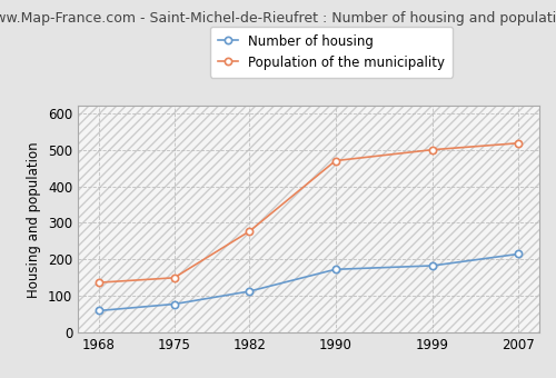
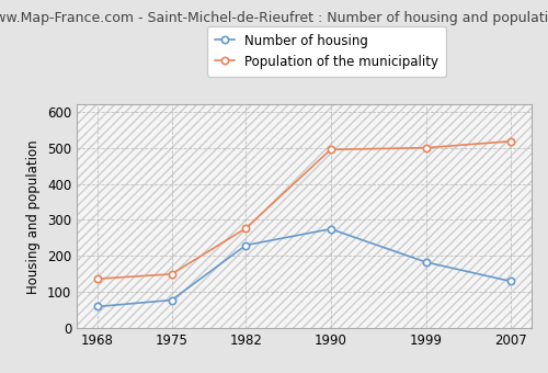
Number of housing/1982: 113 -> 230
Number of housing/1990: 173 -> 275
Population of the municipality/1990: 470 -> 495
Number of housing/2007: 215 -> 130
